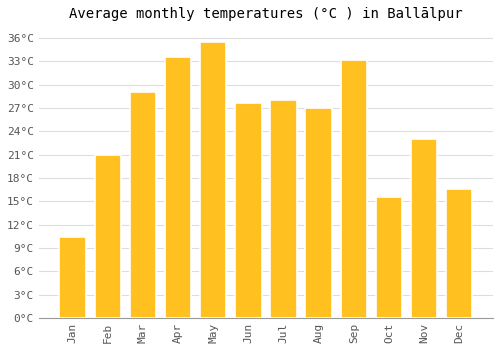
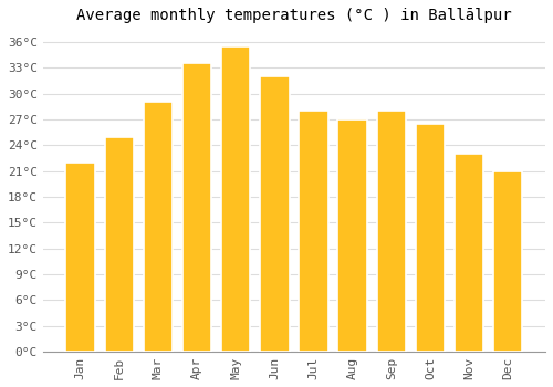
Jan: 10.4°C -> 22.0°C
Feb: 21.0°C -> 25.0°C
Jun: 27.6°C -> 32.0°C
Sep: 33.2°C -> 28.0°C
Oct: 15.6°C -> 26.5°C
Dec: 16.6°C -> 21.0°C
